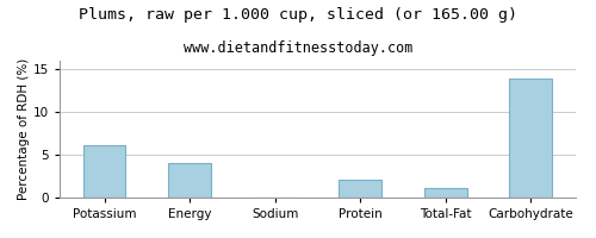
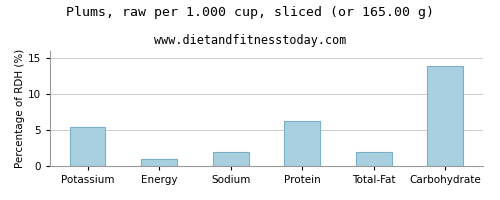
Potassium: 6.1 -> 5.4
Energy: 4.0 -> 1.0
Sodium: 0.1 -> 2.0
Protein: 2.1 -> 6.2
Total-Fat: 1.1 -> 2.0
